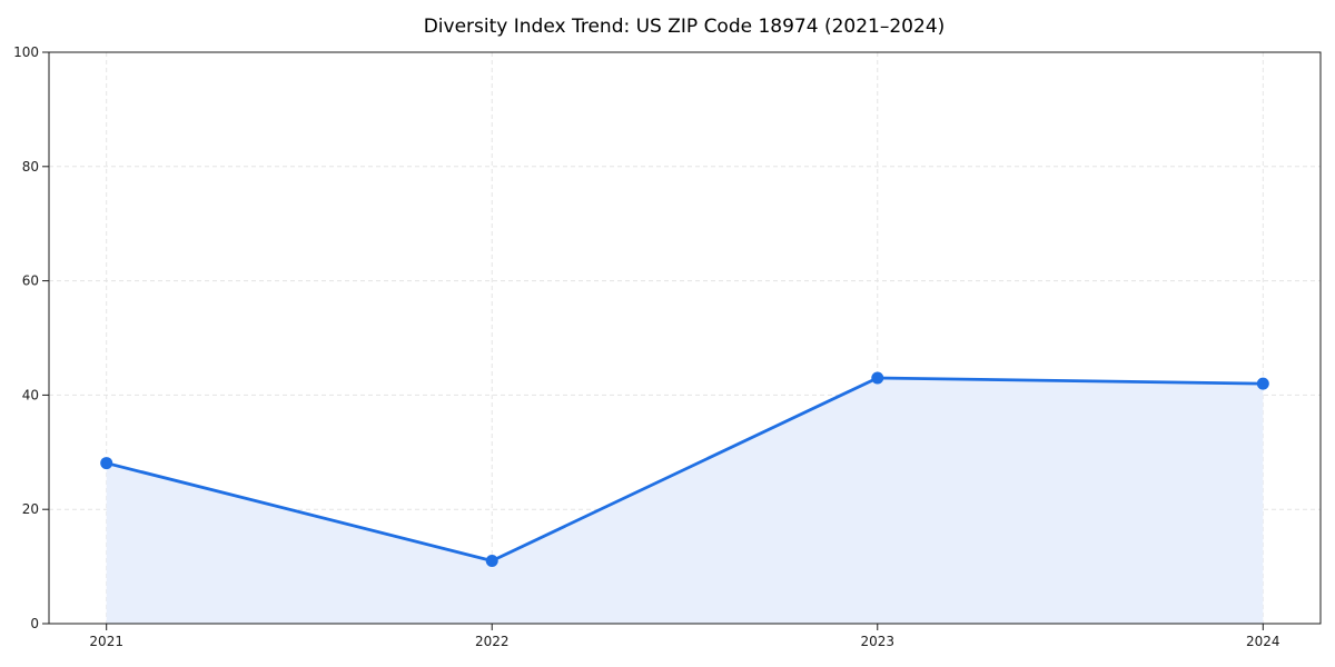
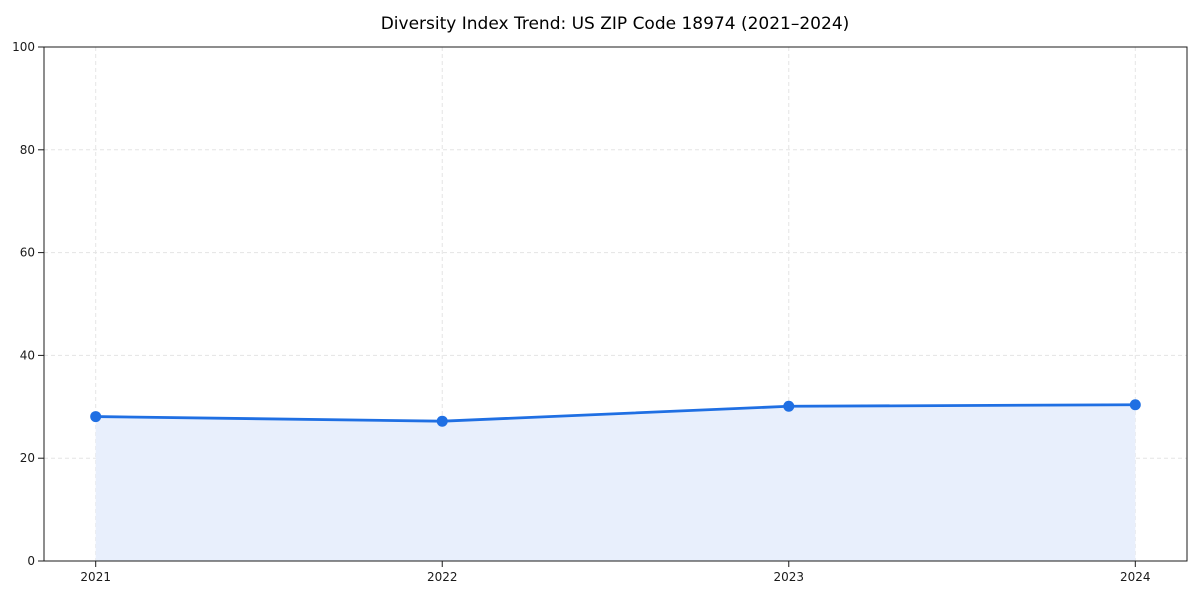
2022: 11 -> 27
2023: 43 -> 30
2024: 42 -> 30
